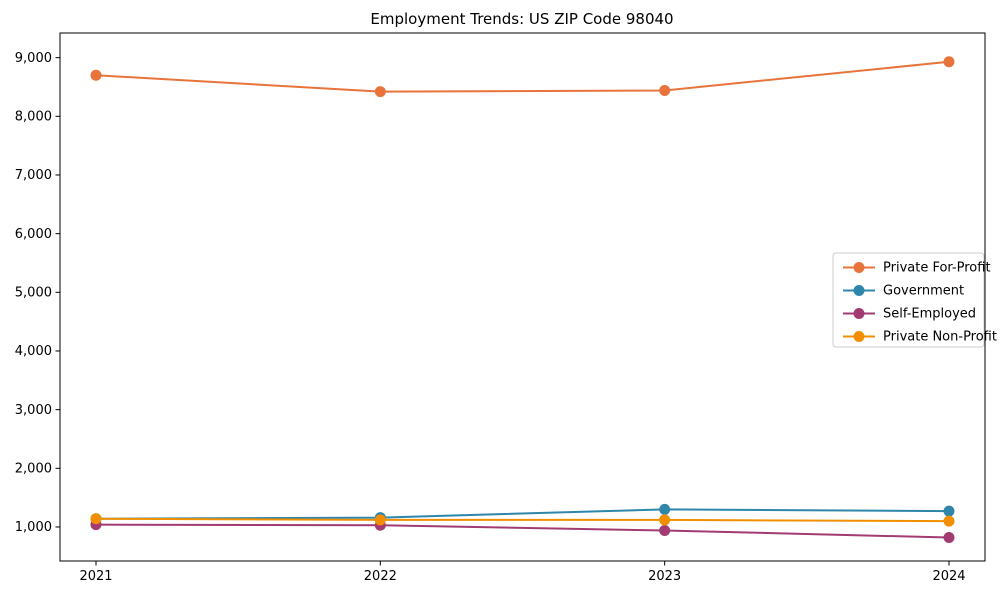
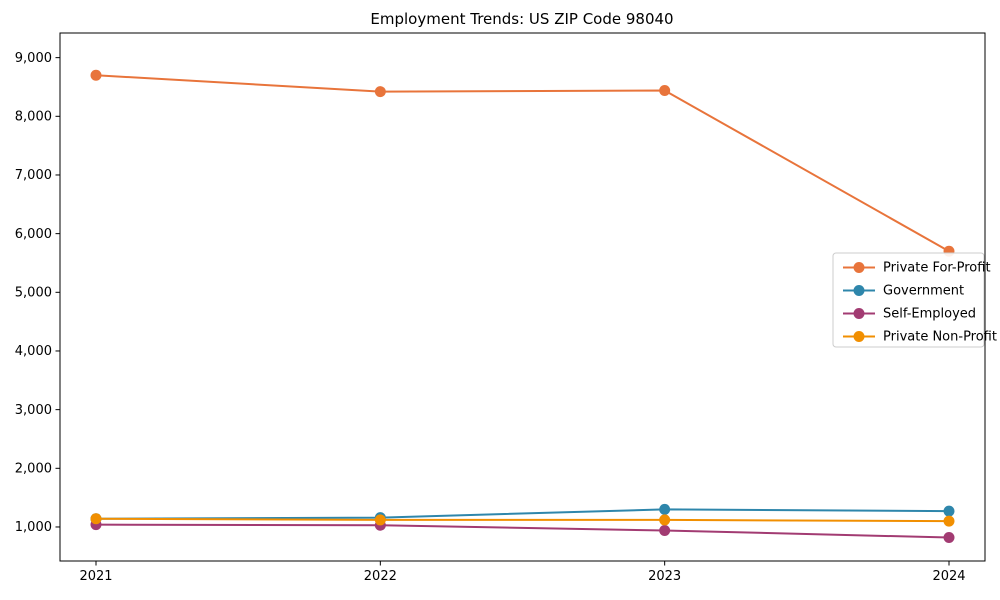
Private For-Profit/2024: 8900 -> 5700
